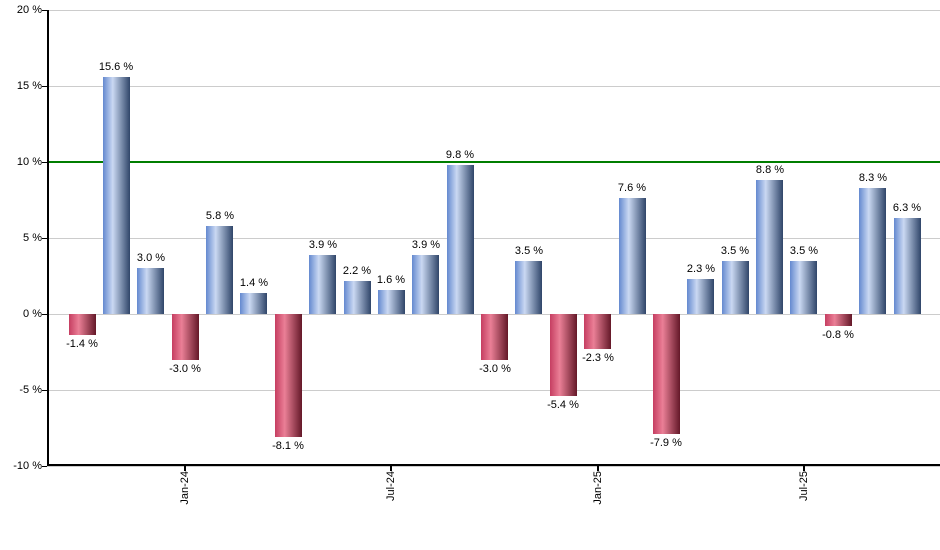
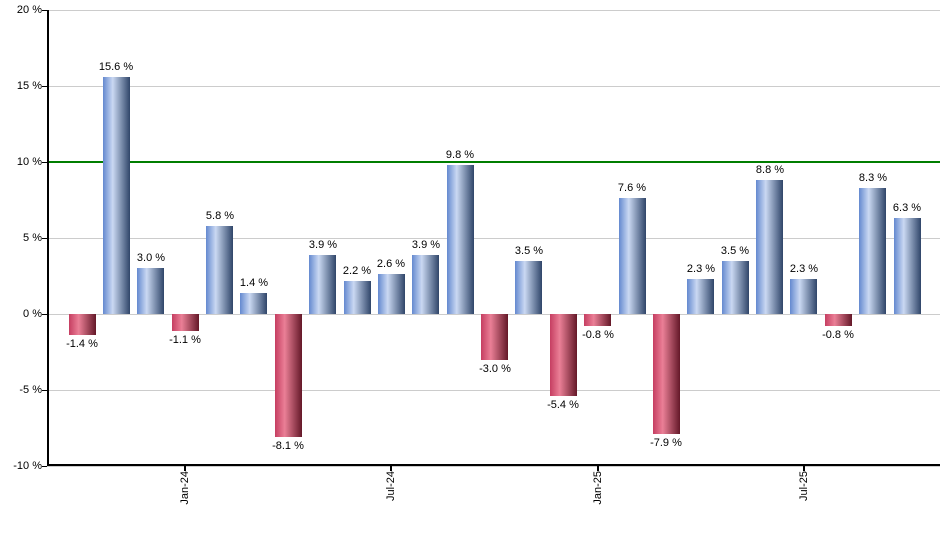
Jan-24: -3.0 -> -1.1
Jul-24: 1.6 -> 2.6
Jan-25: -2.3 -> -0.8
Jul-25: 3.5 -> 2.3
